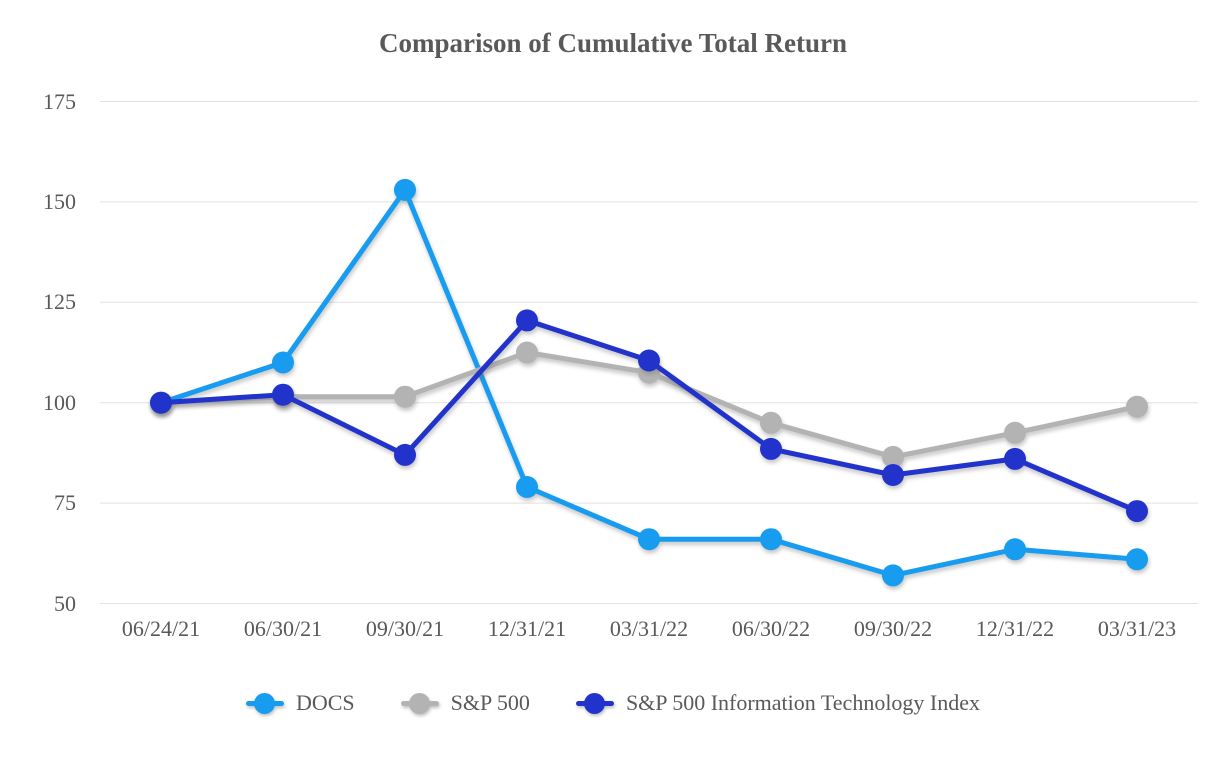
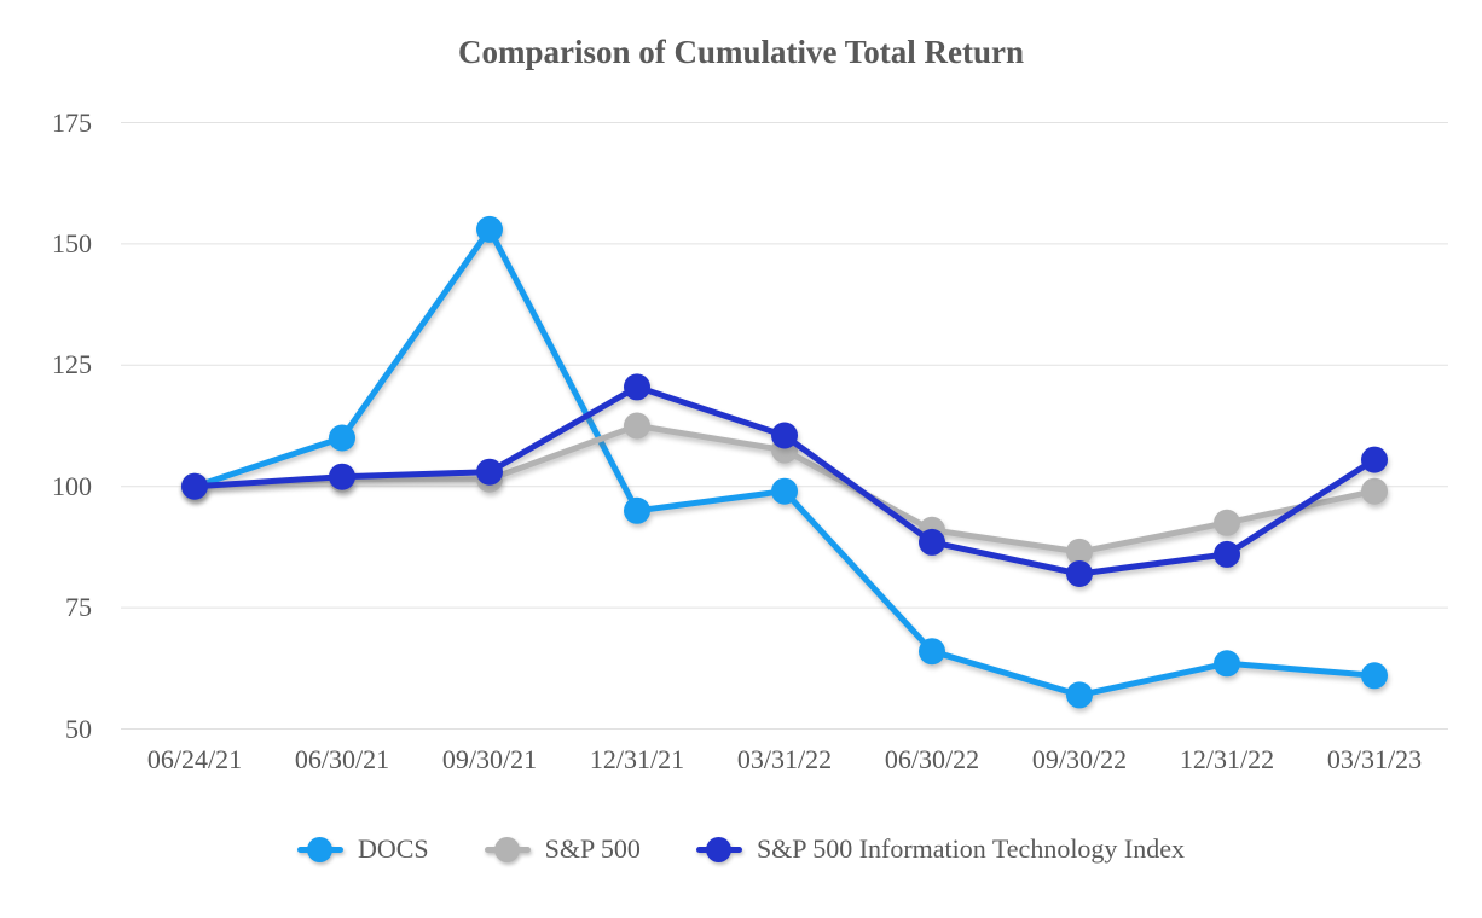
S&P 500 Information Technology Index/09/30/21: 87 -> 103
DOCS/12/31/21: 79 -> 95
DOCS/03/31/22: 66 -> 99
S&P 500/06/30/22: 95 -> 91
S&P 500 Information Technology Index/03/31/23: 73 -> 106
